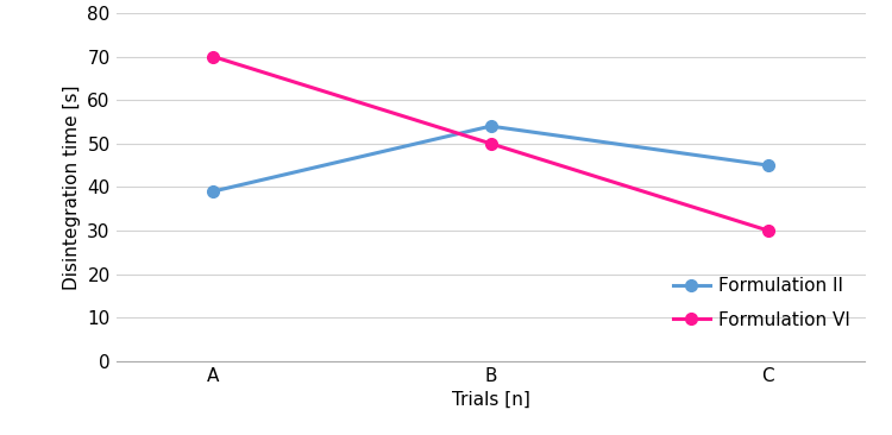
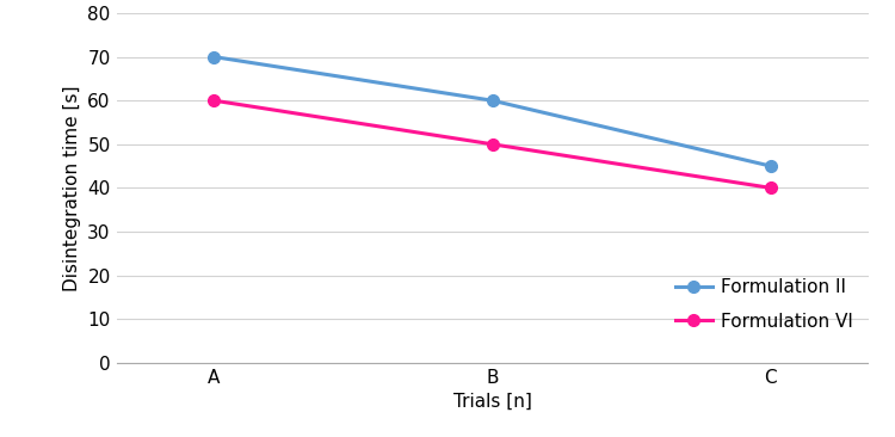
Formulation II/A: 39 -> 70
Formulation VI/A: 70 -> 60
Formulation II/B: 54 -> 60
Formulation VI/C: 30 -> 40
